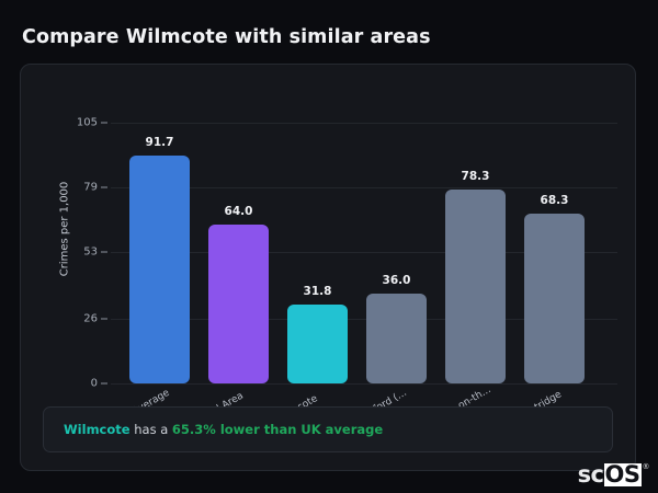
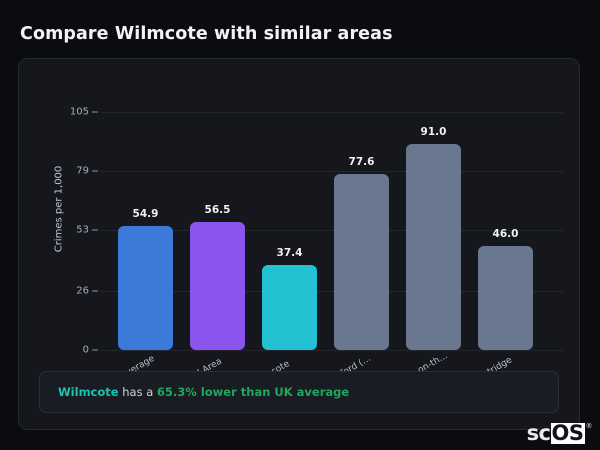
UK Average: 91.7 -> 54.9
Local Area: 64.0 -> 56.5
Wilmcote: 31.8 -> 37.4
Shalford (…: 36.0 -> 77.6
Stow-on-th…: 78.3 -> 91.0
Henstridge: 68.3 -> 46.0
